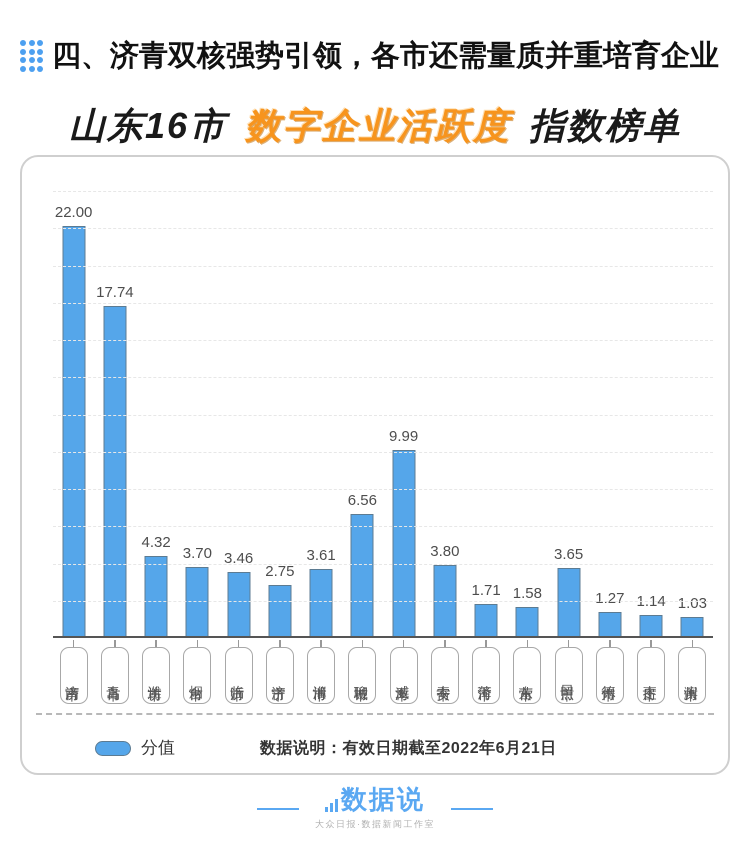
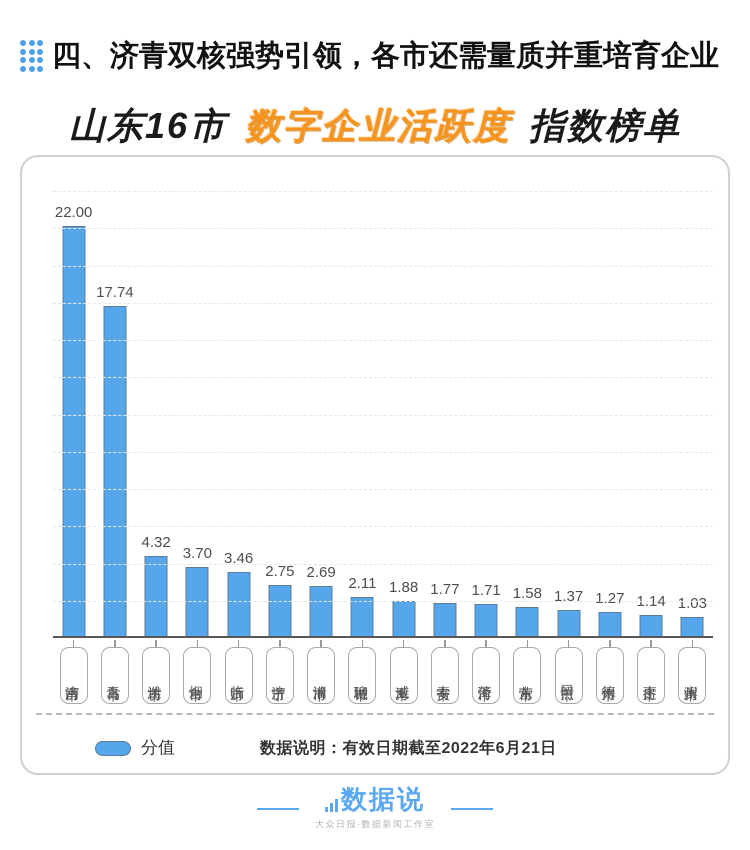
淄博市: 3.61 -> 2.69
聊城市: 6.56 -> 2.11
威海市: 9.99 -> 1.88
泰安市: 3.80 -> 1.77
日照市: 3.65 -> 1.37
